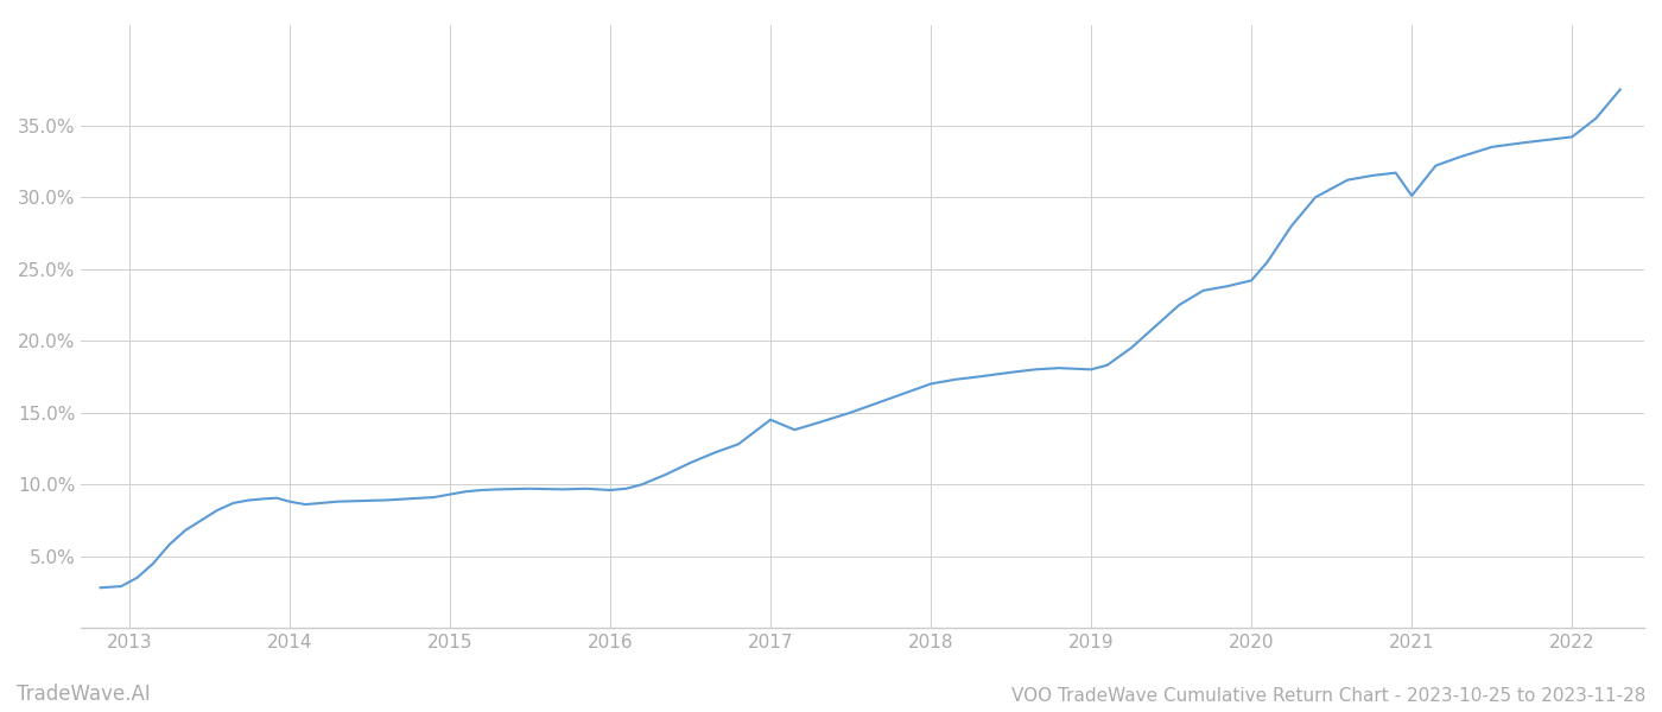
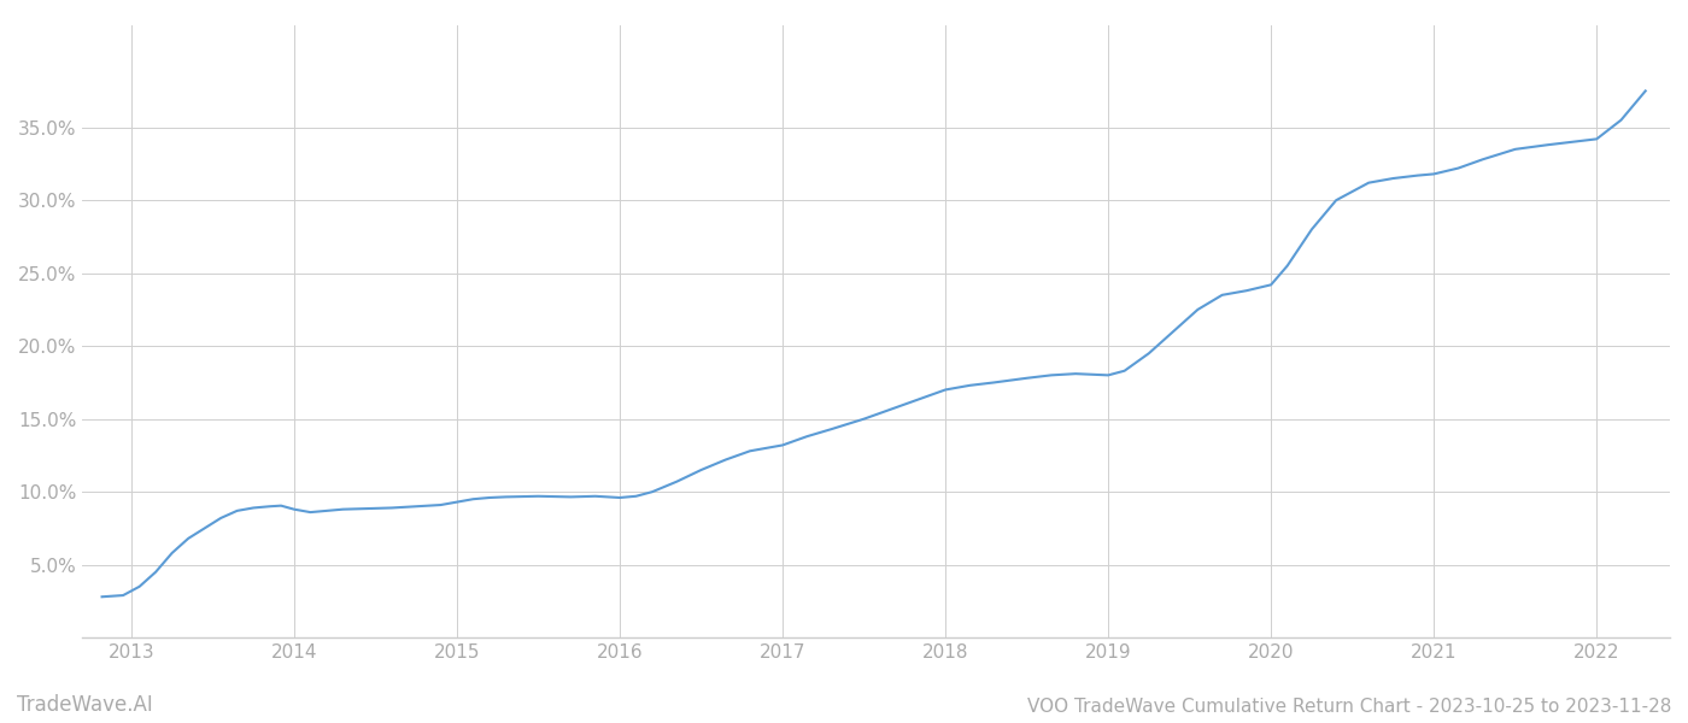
2017: 14.5% -> 13.2%
2021: 30.1% -> 31.8%
